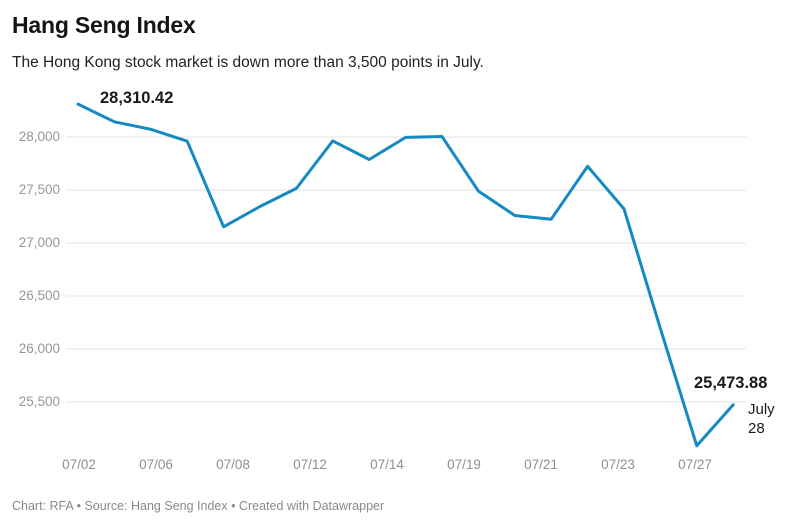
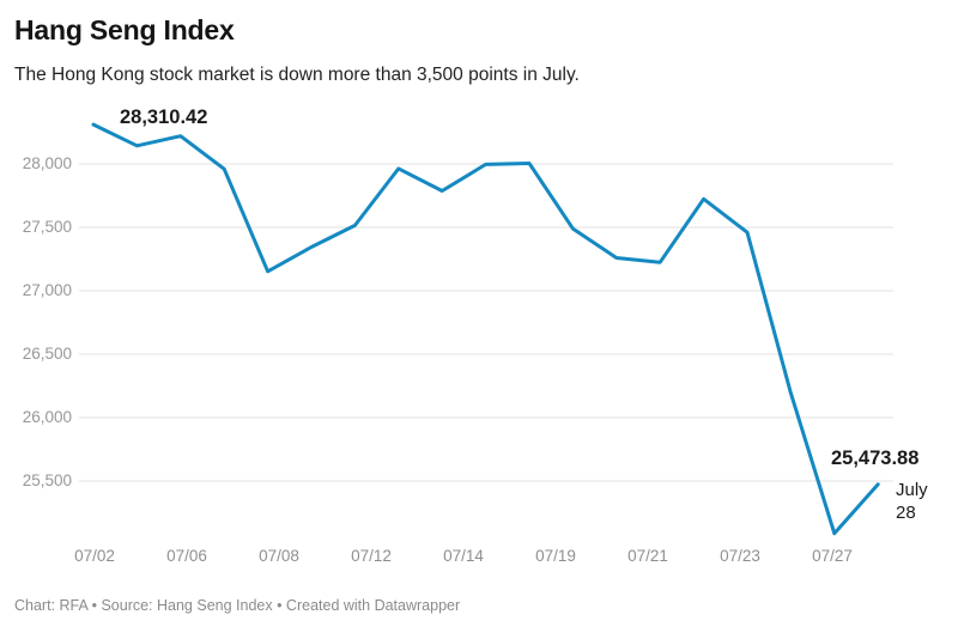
07/06: 28070 -> 28220
07/23: 27320 -> 27460
